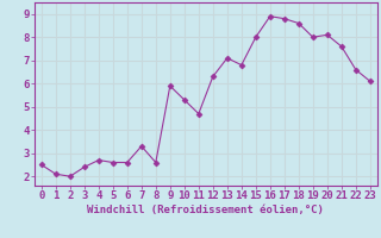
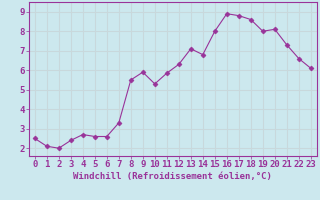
8: 2.6 -> 5.5
11: 4.7 -> 5.8
21: 7.6 -> 7.3
